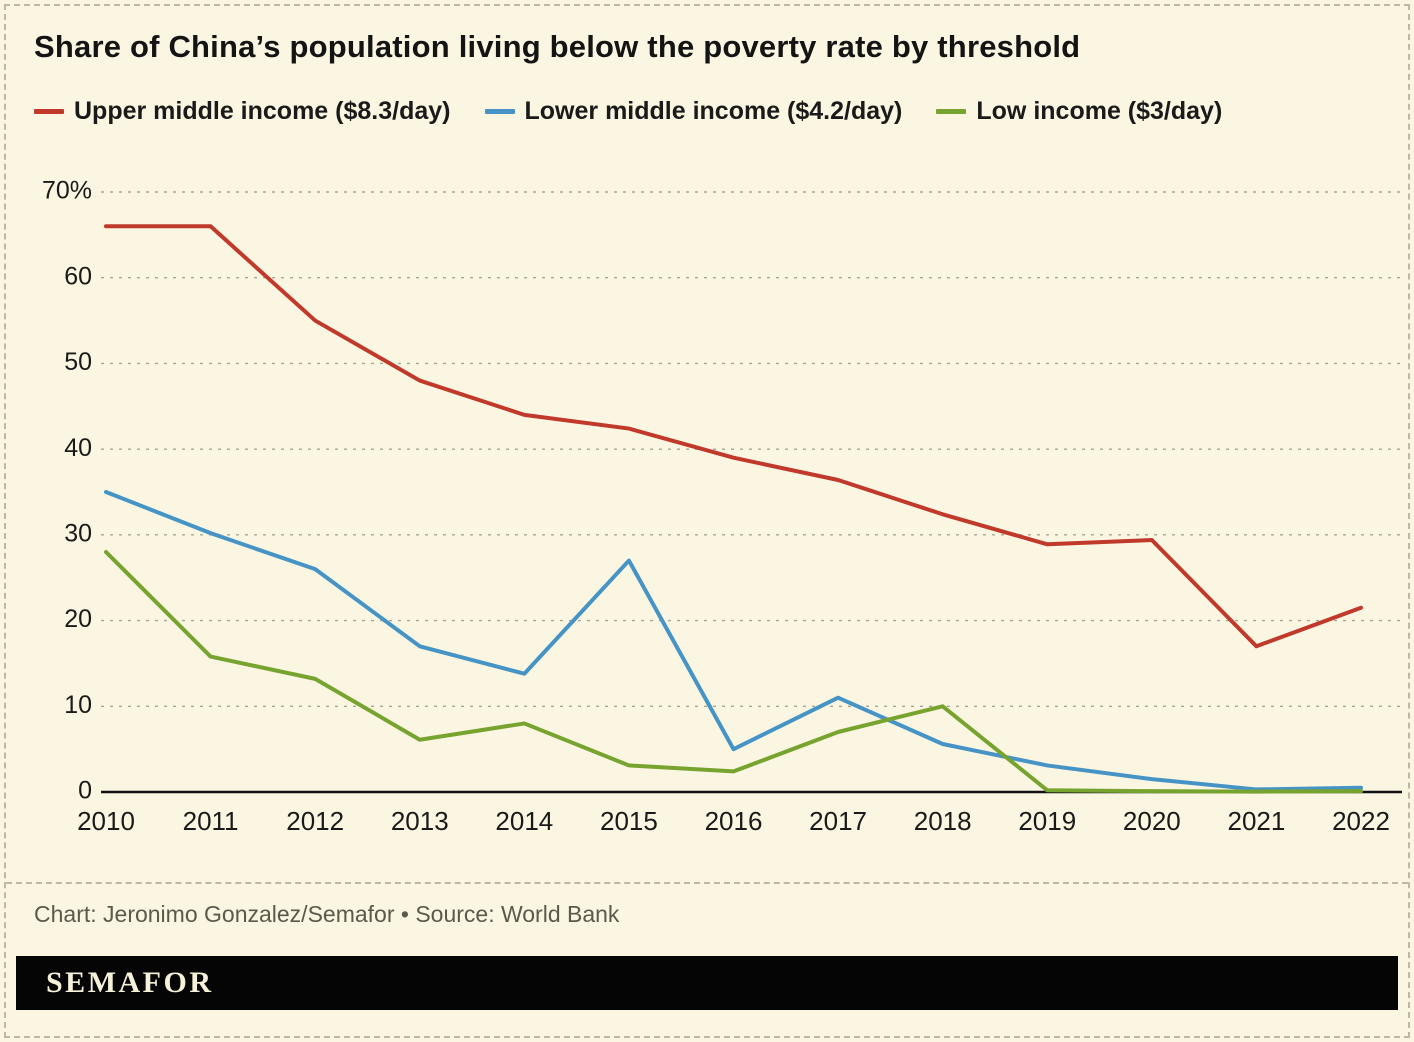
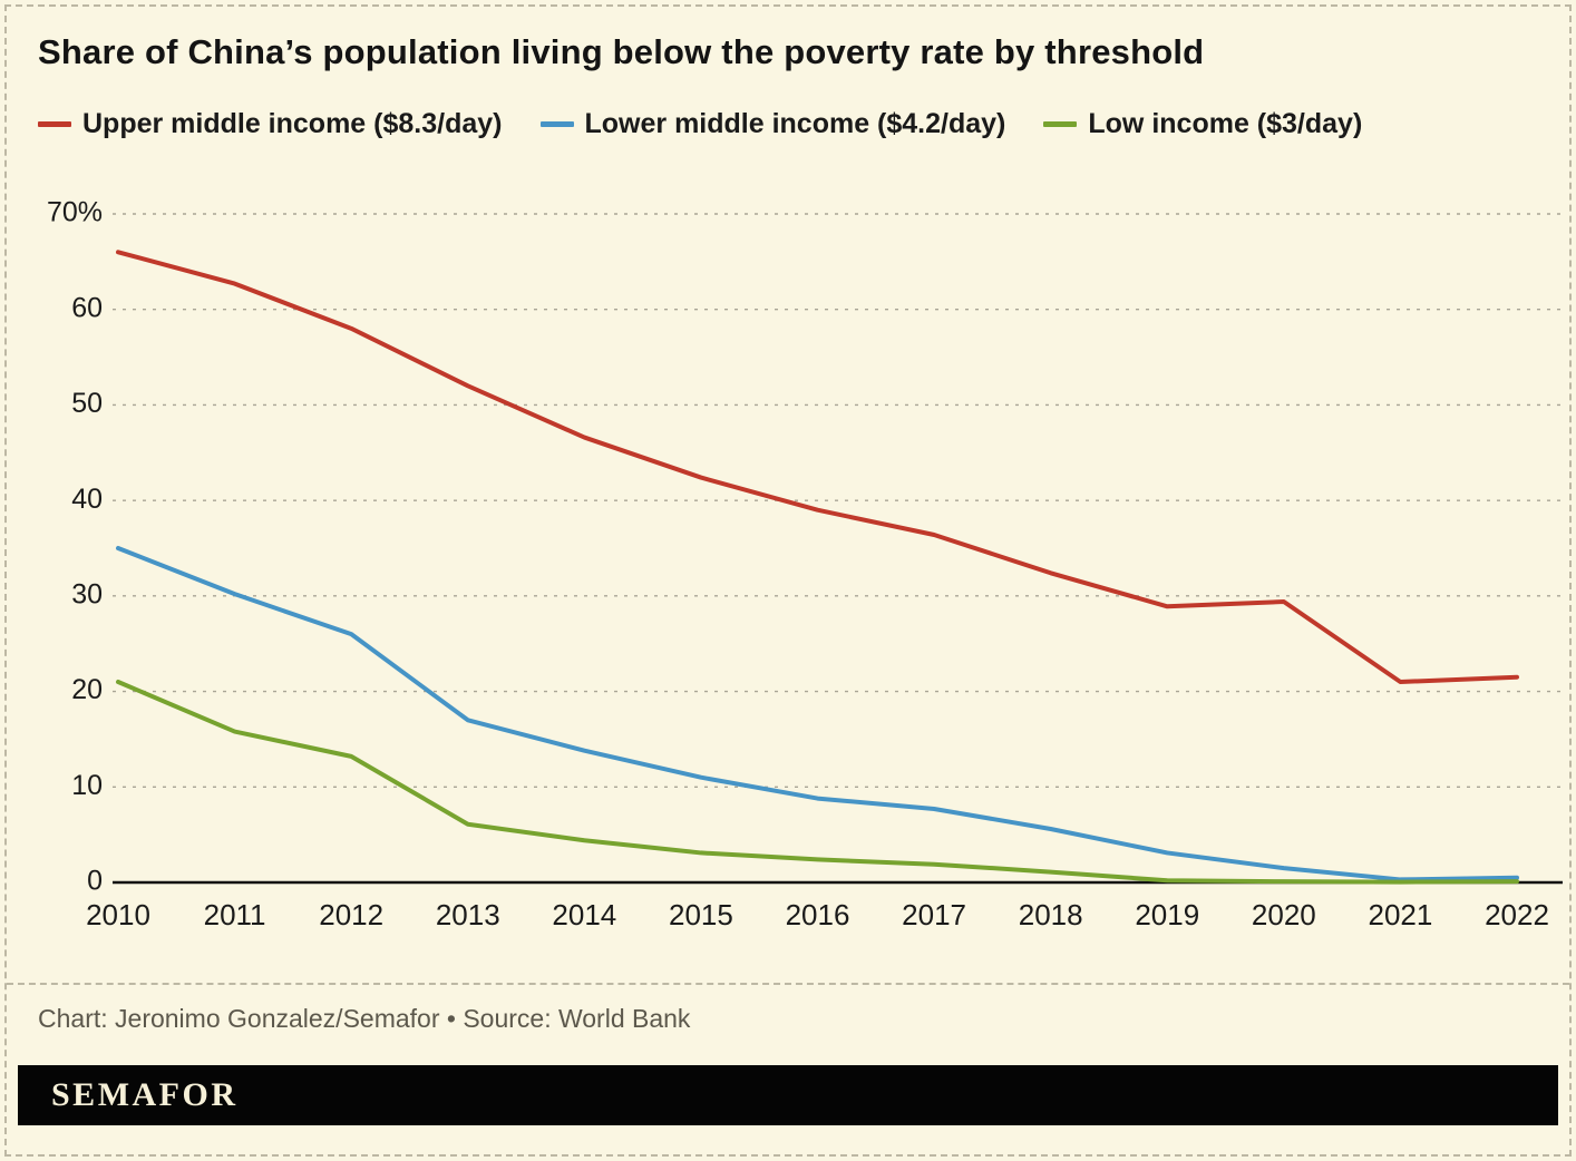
Low income ($3/day)/2010: 28% -> 21%
Upper middle income ($8.3/day)/2011: 66% -> 63%
Upper middle income ($8.3/day)/2012: 55% -> 58%
Upper middle income ($8.3/day)/2013: 48% -> 52%
Upper middle income ($8.3/day)/2014: 44% -> 47%
Low income ($3/day)/2014: 8% -> 4%
Lower middle income ($4.2/day)/2015: 27% -> 11%
Lower middle income ($4.2/day)/2016: 5% -> 9%
Lower middle income ($4.2/day)/2017: 11% -> 8%
Low income ($3/day)/2017: 7% -> 2%
Low income ($3/day)/2018: 10% -> 1%
Upper middle income ($8.3/day)/2021: 17% -> 21%
